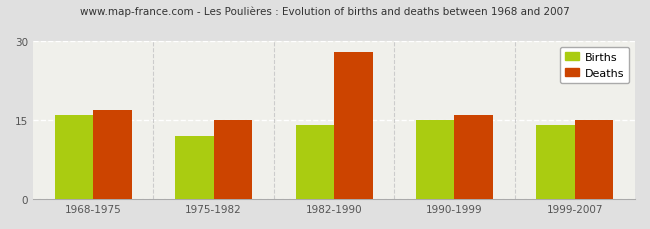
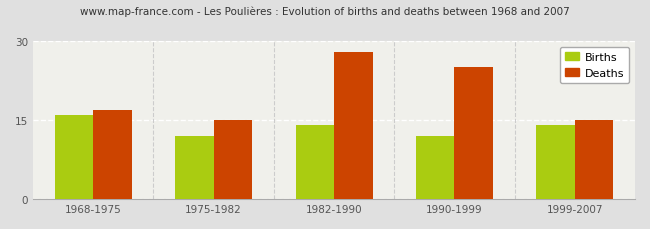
Births/1990-1999: 15 -> 12
Deaths/1990-1999: 16 -> 25
